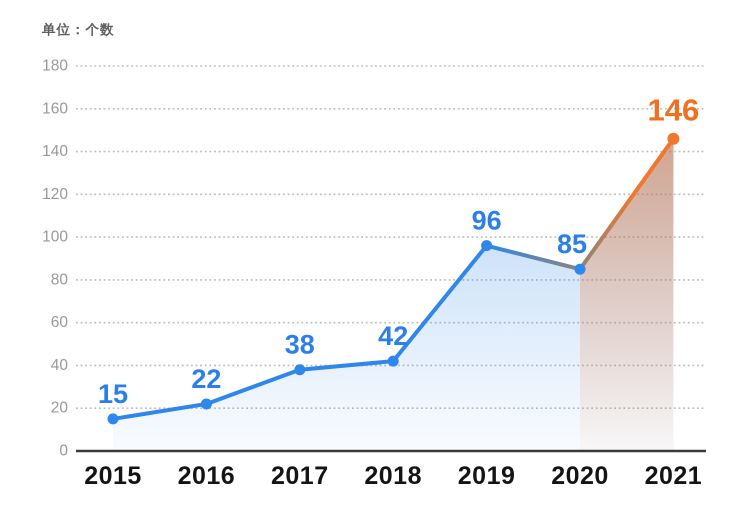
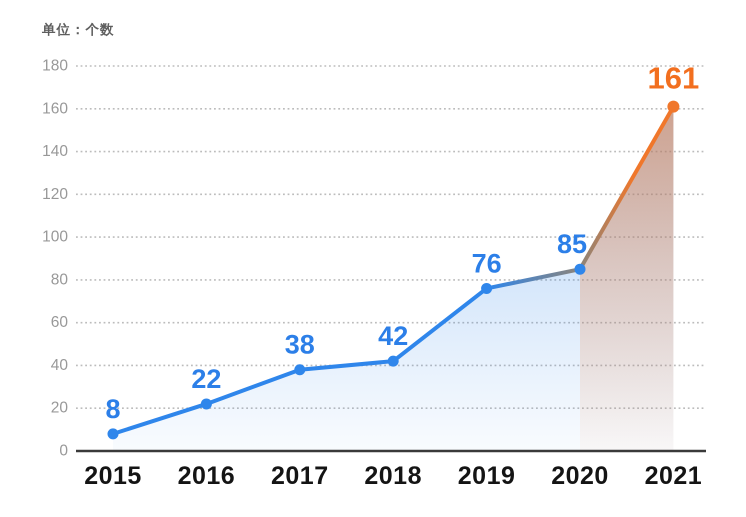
2015: 15 -> 8
2019: 96 -> 76
2021: 146 -> 161
